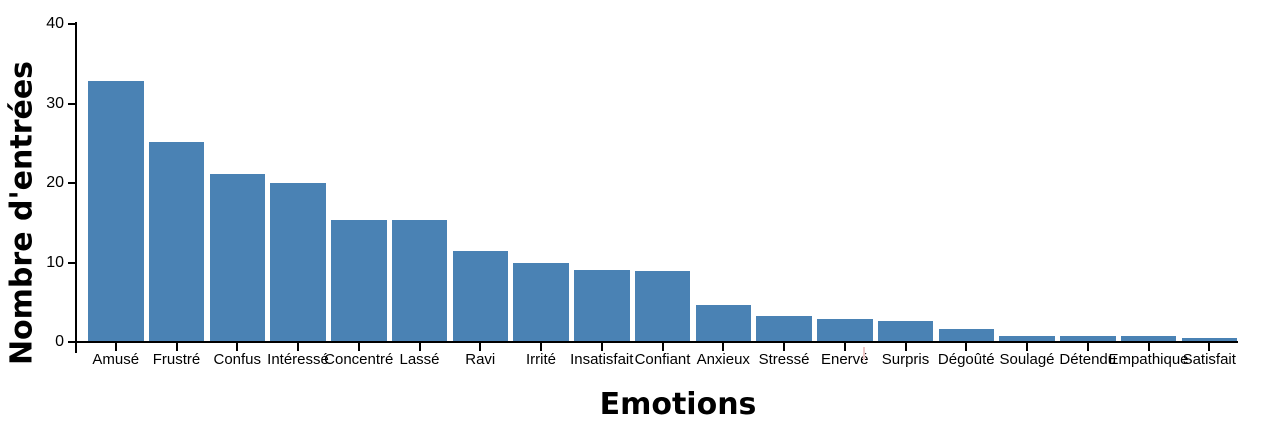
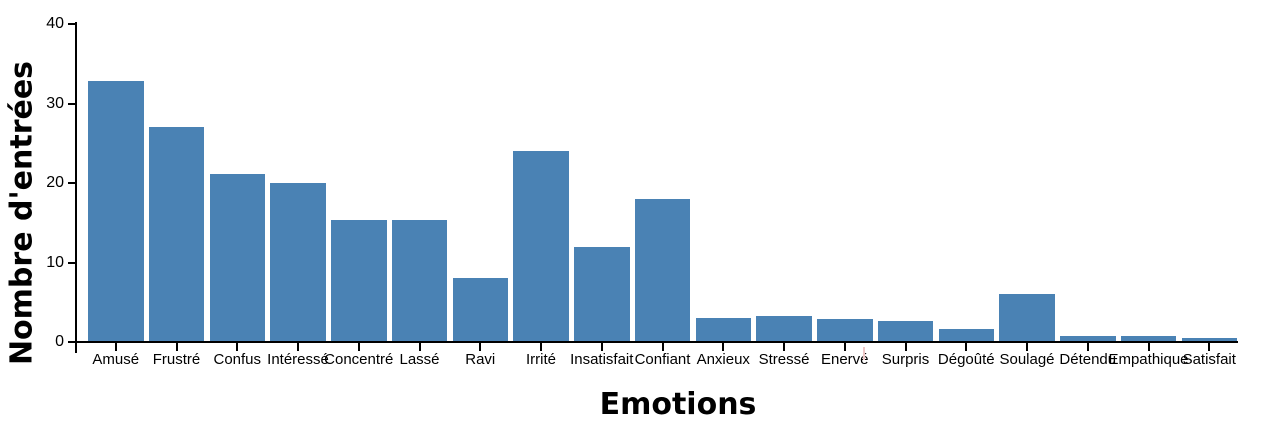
Frustré: 25 -> 27
Ravi: 12 -> 8
Irrité: 10 -> 24
Insatisfait: 9 -> 12
Confiant: 9 -> 18
Anxieux: 5 -> 3
Soulagé: 1 -> 6
